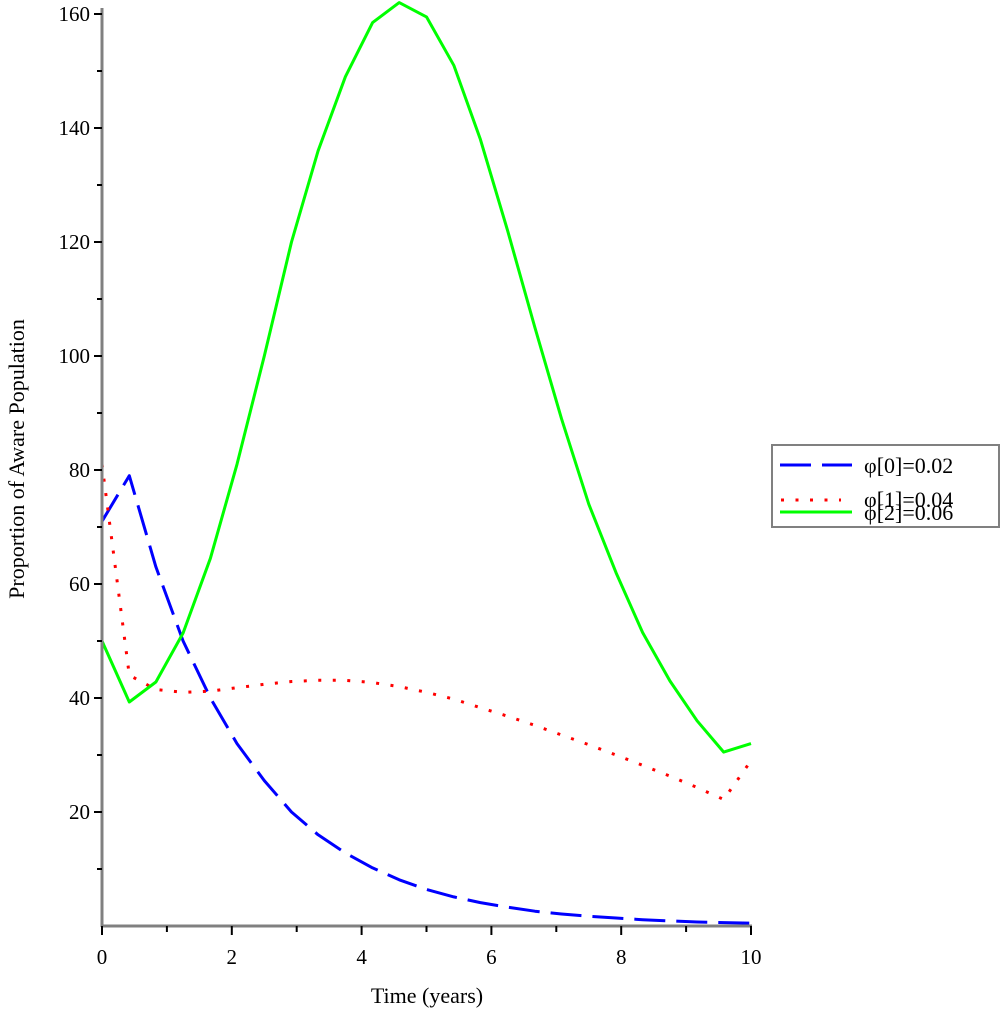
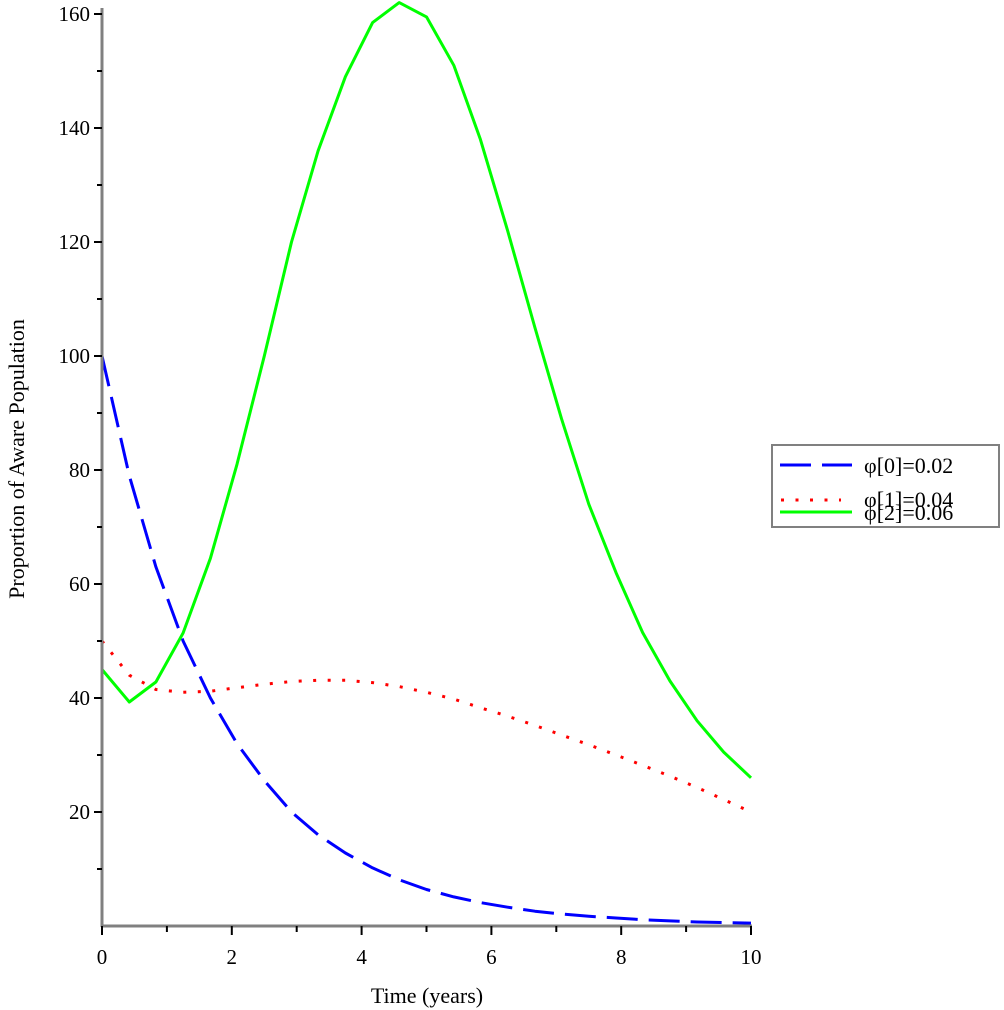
φ[0]=0.02/0: 71 -> 100
φ[1]=0.04/0: 81 -> 50
φ[2]=0.06/0: 50 -> 45
φ[1]=0.04/10: 29 -> 20
φ[2]=0.06/10: 32 -> 26
